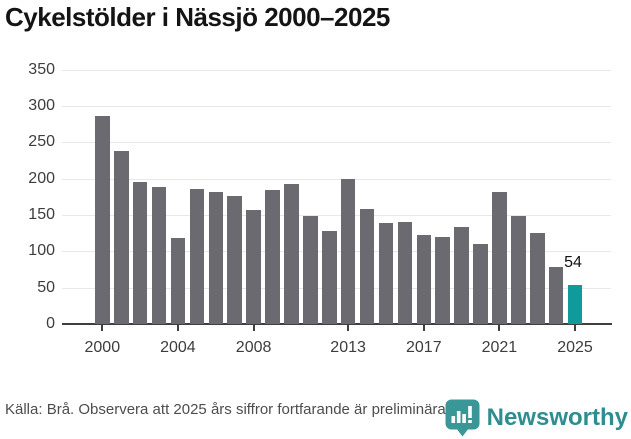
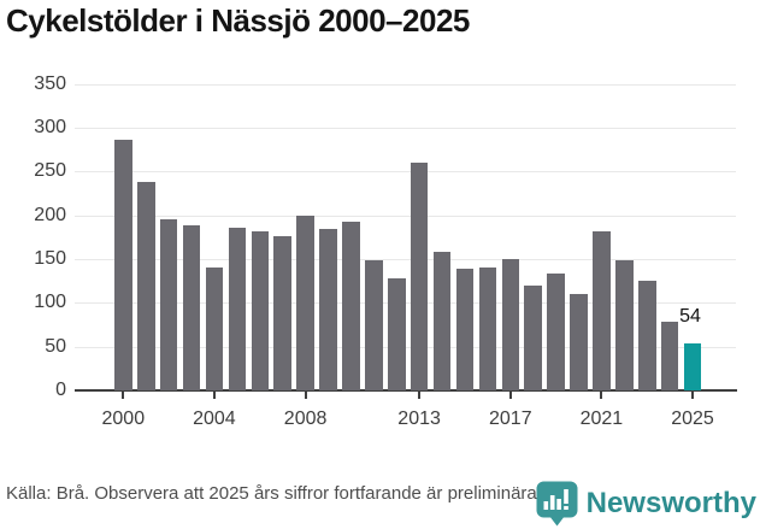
2004: 120 -> 140
2008: 160 -> 200
2013: 200 -> 260
2017: 120 -> 150
